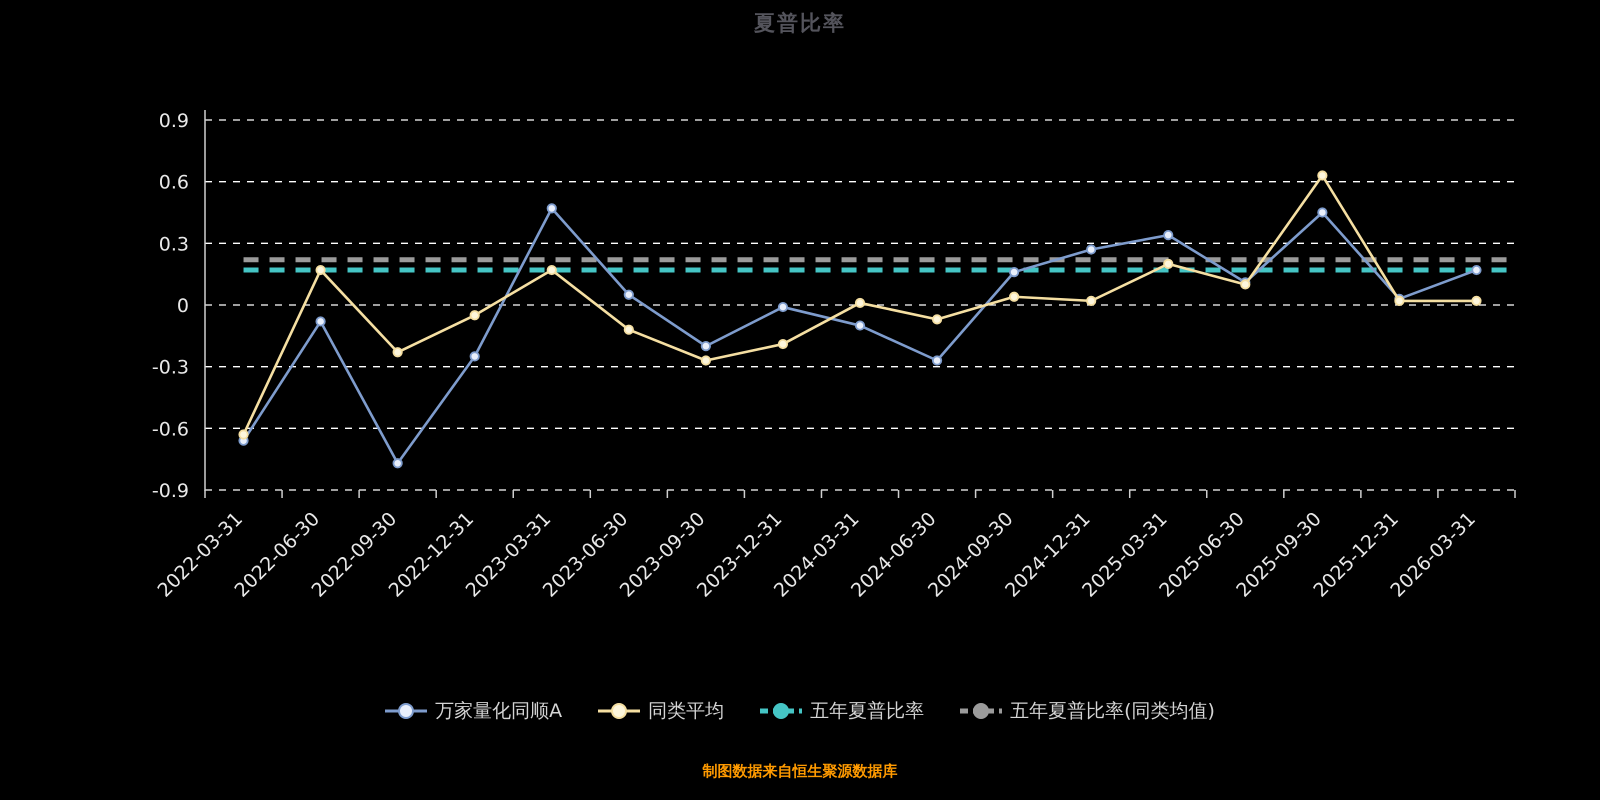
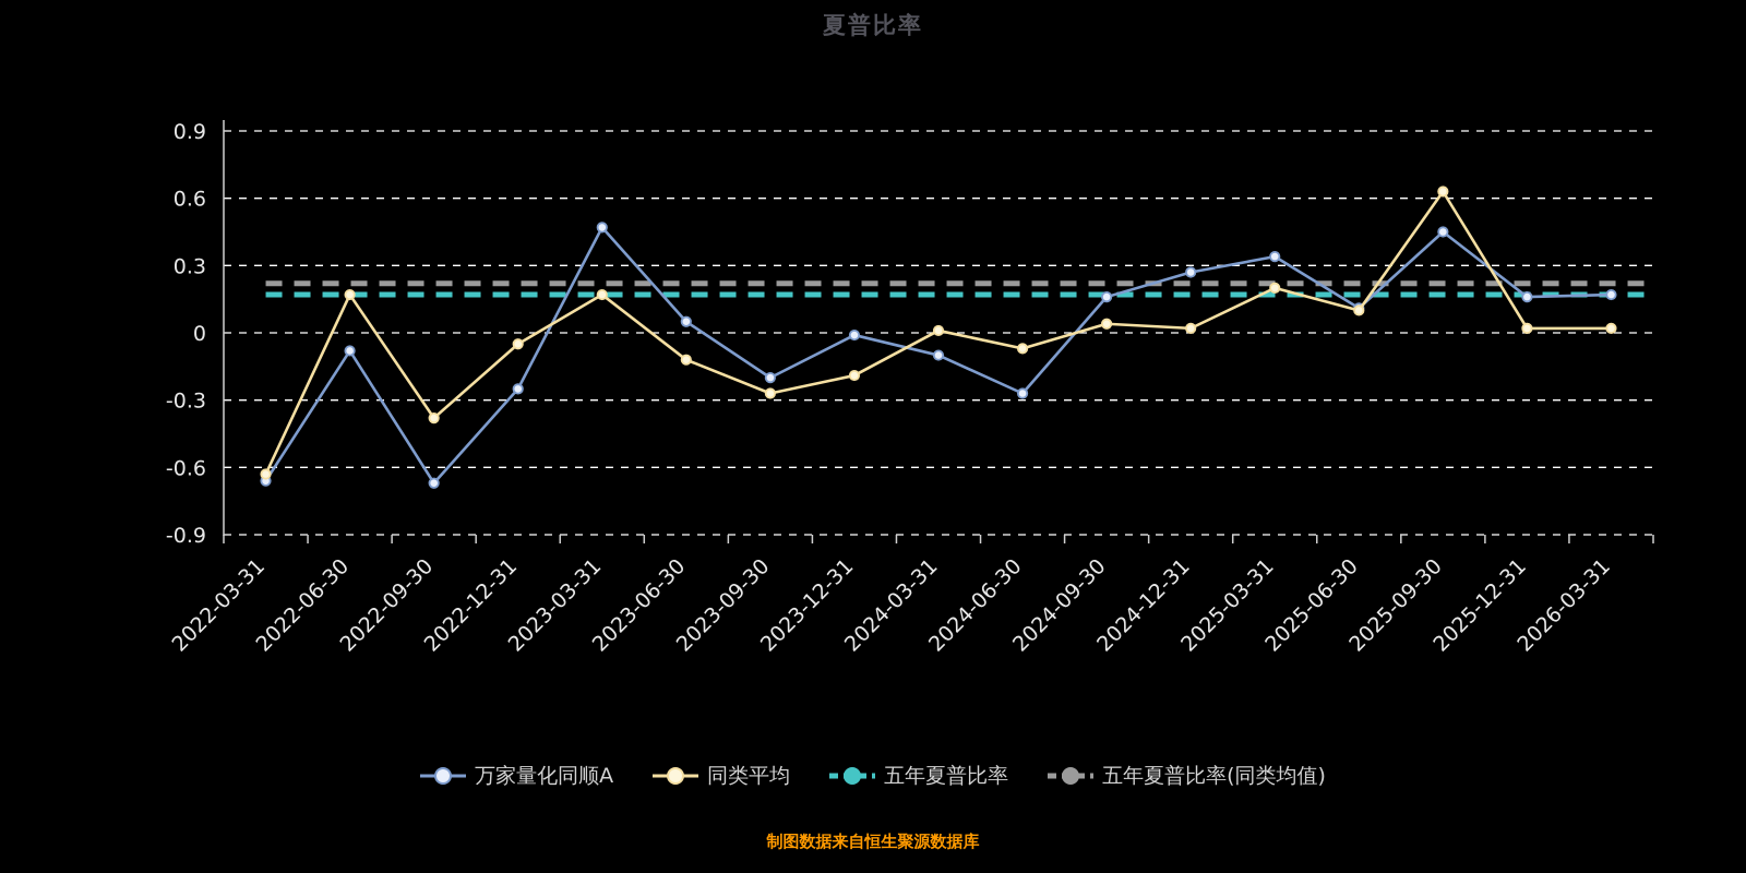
万家量化同顺A/2022-09-30: -0.77 -> -0.67
同类平均/2022-09-30: -0.23 -> -0.38
万家量化同顺A/2025-12-31: 0.03 -> 0.16
